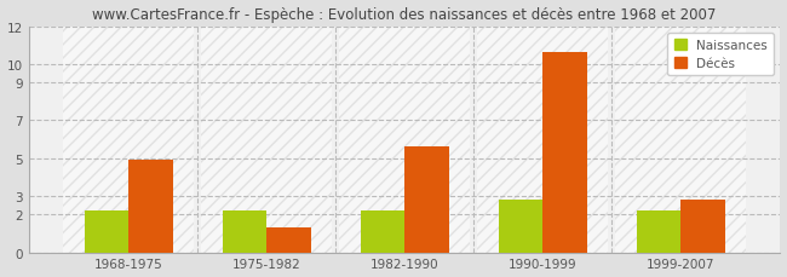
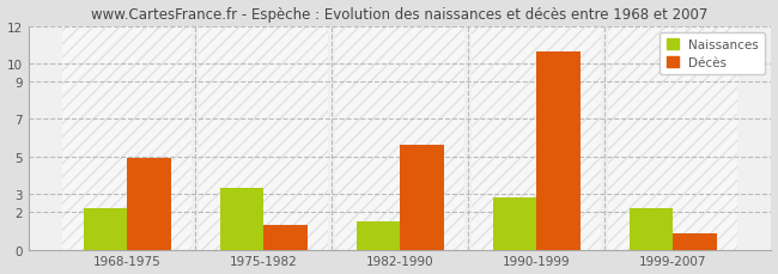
Naissances/1975-1982: 2.2 -> 3.3
Naissances/1982-1990: 2.2 -> 1.5
Décès/1999-2007: 2.8 -> 0.9
